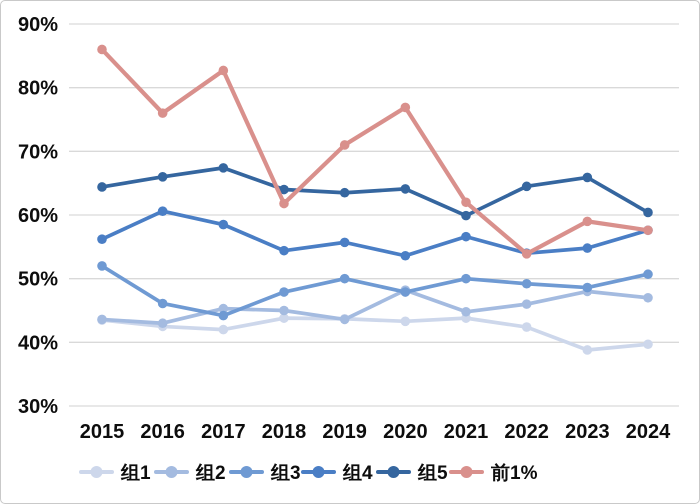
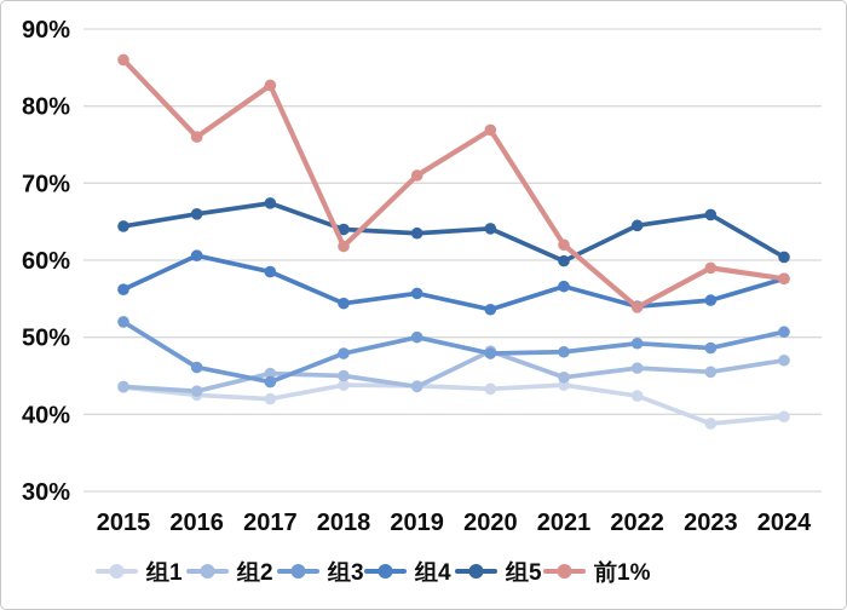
组3/2021: 50% -> 48%
组2/2023: 48% -> 46%
